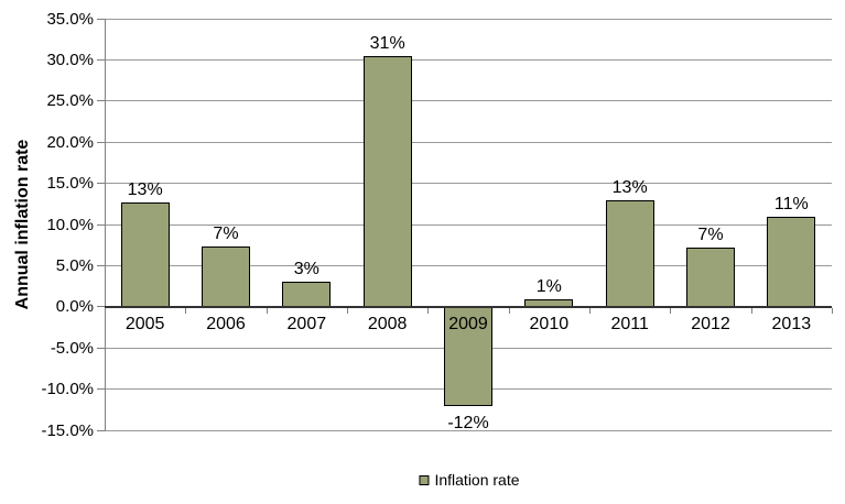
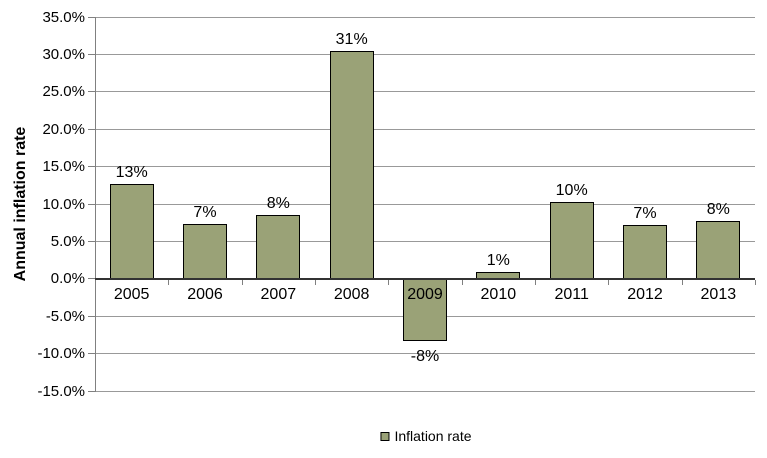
2007: 3% -> 8%
2009: -12% -> -8%
2011: 13% -> 10%
2013: 11% -> 8%
